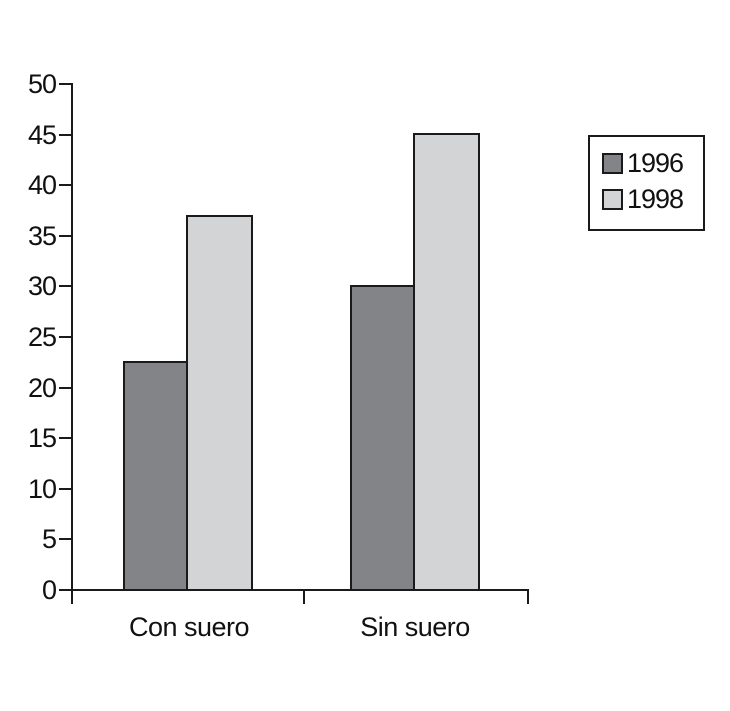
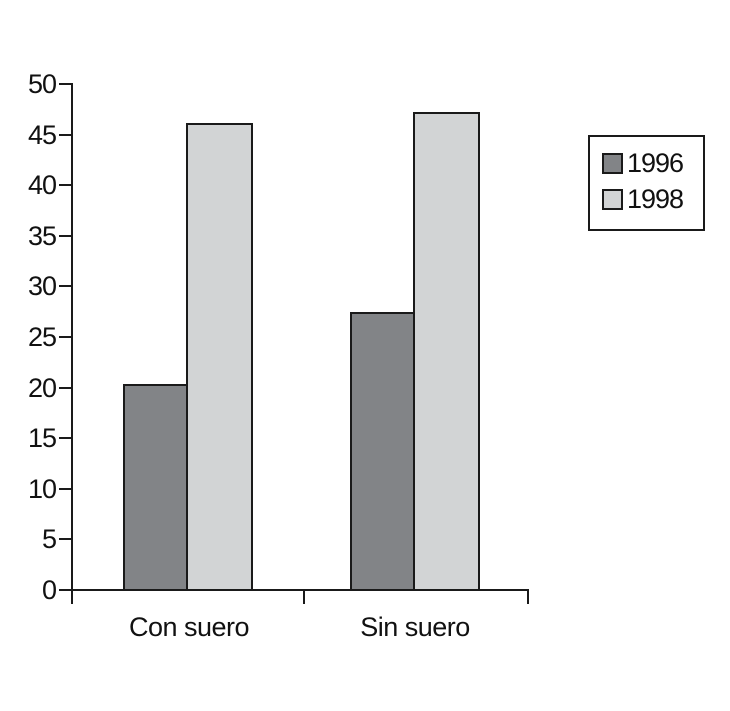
1996/Con suero: 22.5 -> 20.3
1998/Con suero: 37.0 -> 46.0
1996/Sin suero: 30.0 -> 27.4
1998/Sin suero: 45.1 -> 47.1
